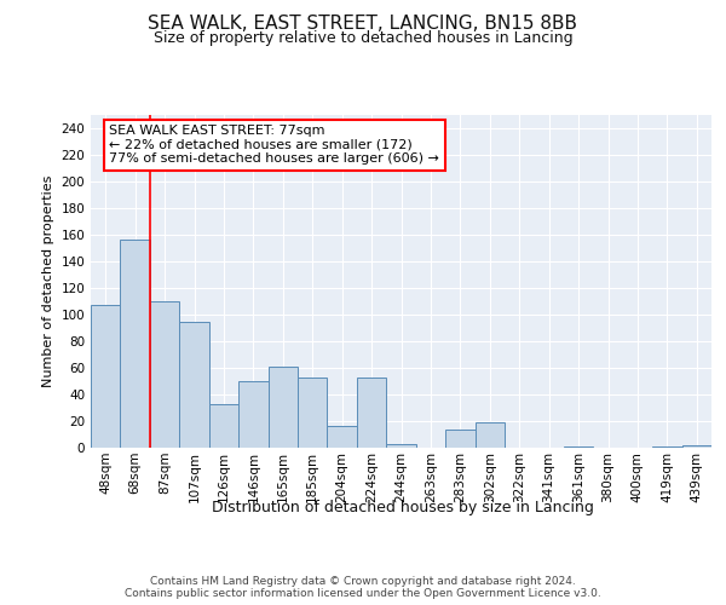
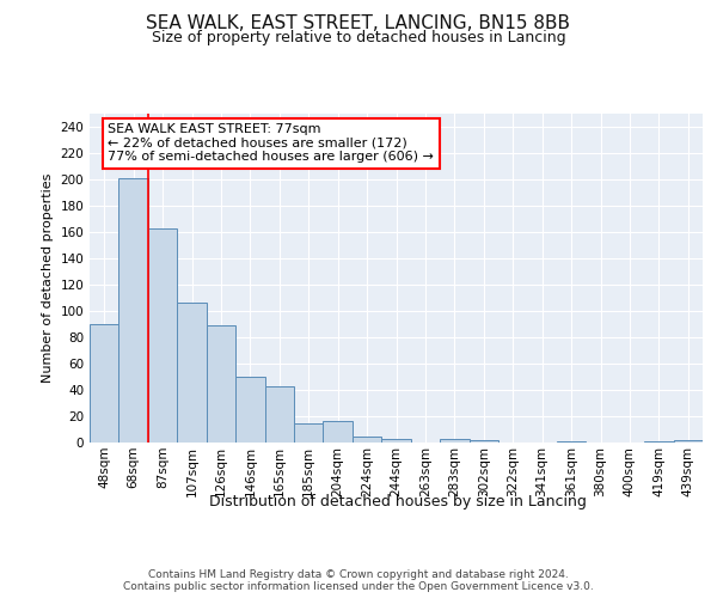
48sqm: 107 -> 90
68sqm: 156 -> 201
87sqm: 110 -> 163
107sqm: 95 -> 106
126sqm: 33 -> 89
165sqm: 61 -> 43
185sqm: 53 -> 15
224sqm: 53 -> 5
283sqm: 14 -> 3
302sqm: 19 -> 2
